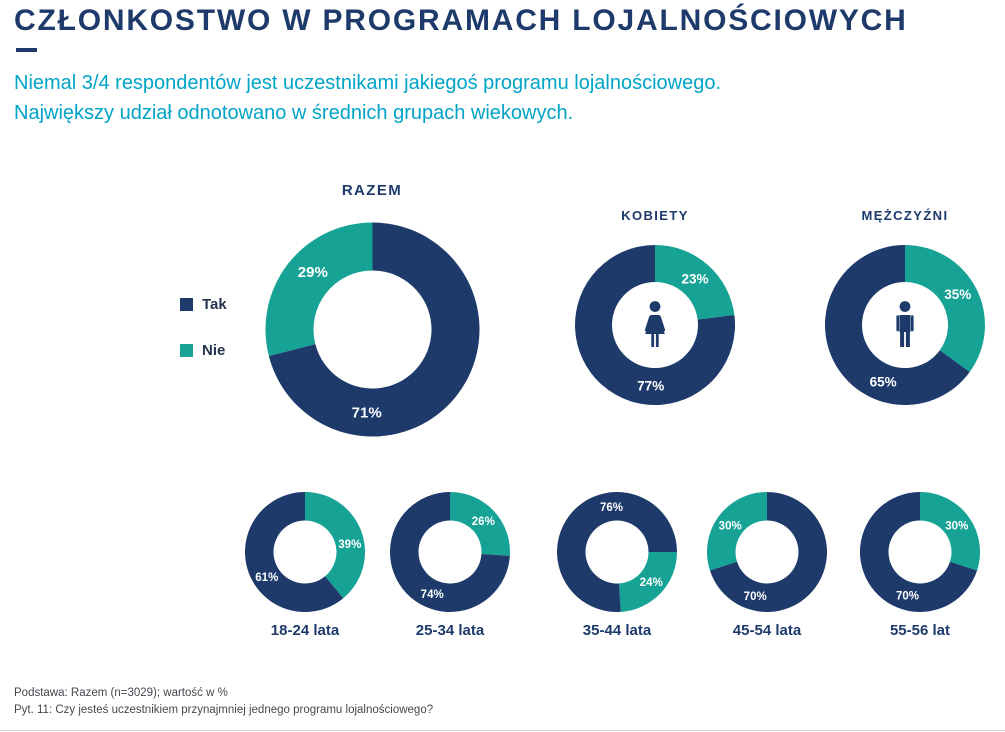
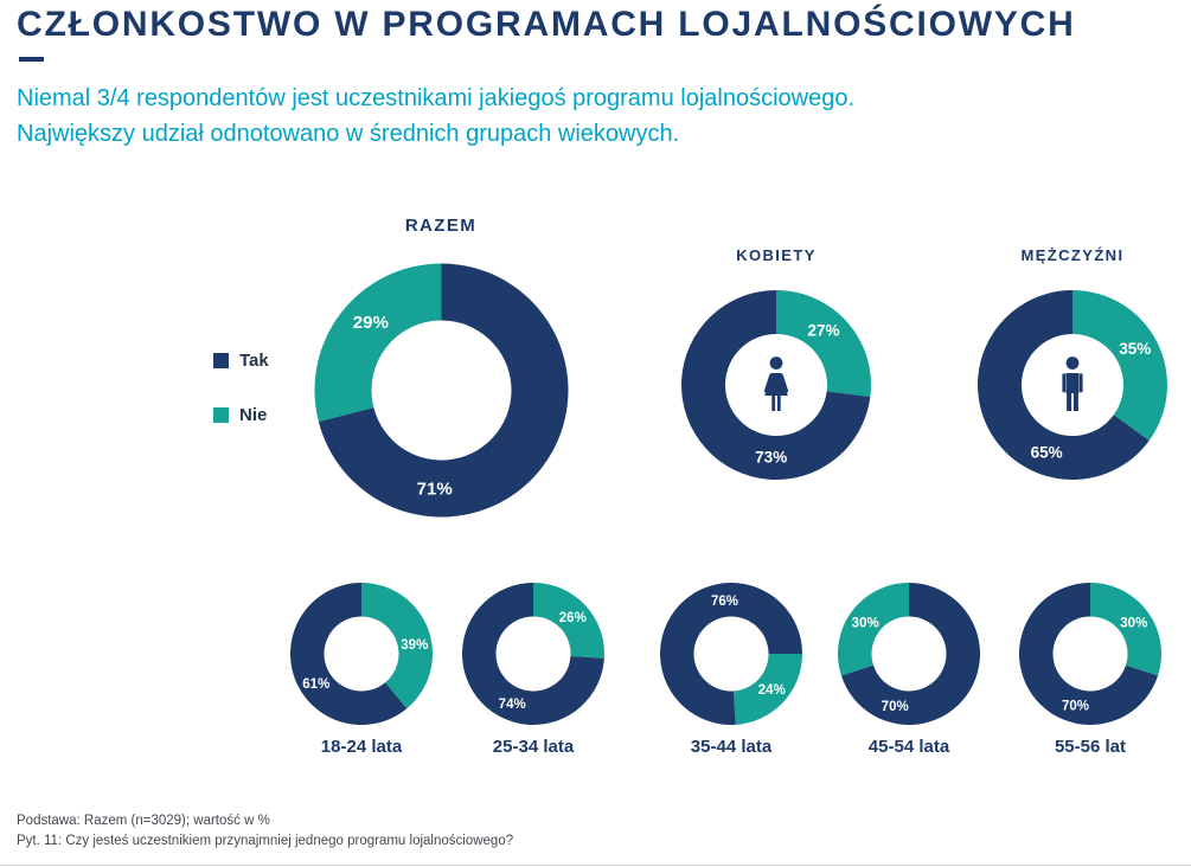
KOBIETY/Tak: 77% -> 73%
KOBIETY/Nie: 23% -> 27%
